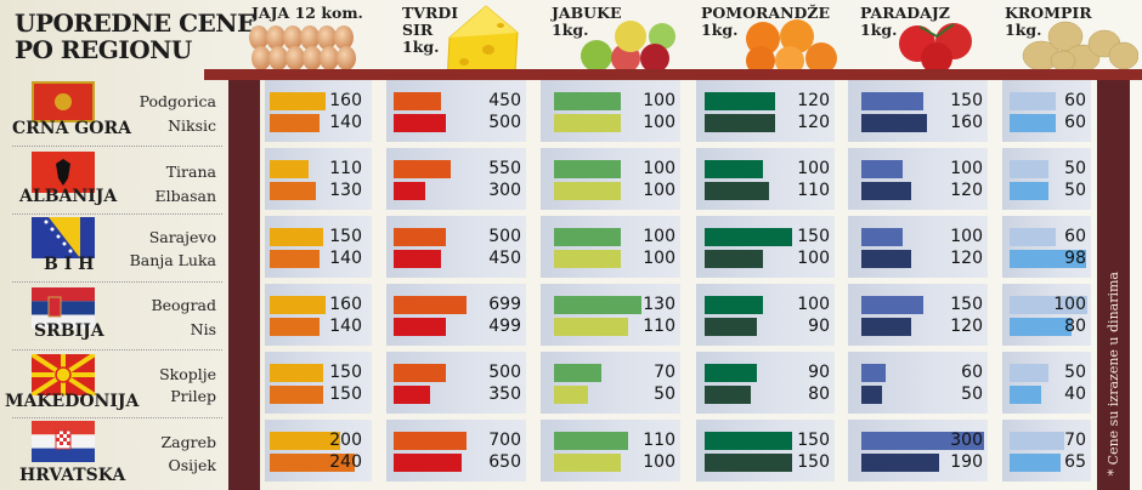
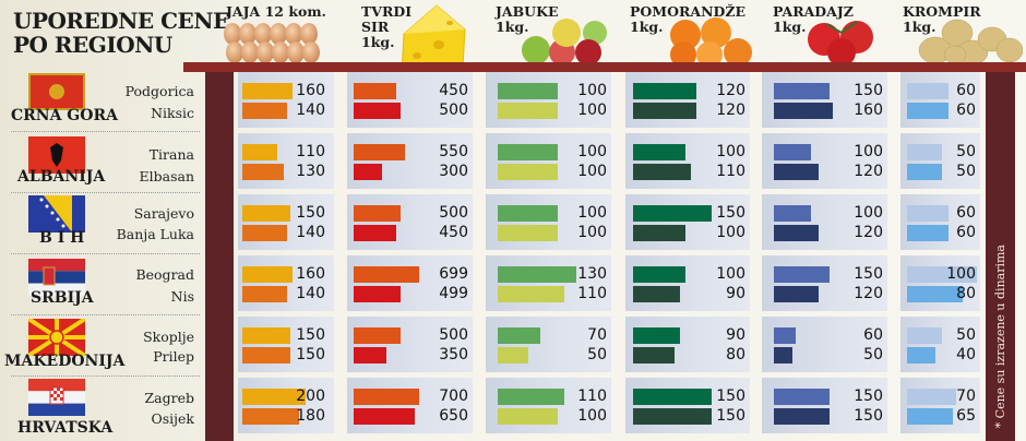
KROMPIR 1kg./Banja Luka: 98 -> 60
PARADAJZ 1kg./Zagreb: 300 -> 150
JAJA 12 kom./Osijek: 240 -> 180
PARADAJZ 1kg./Osijek: 190 -> 150
